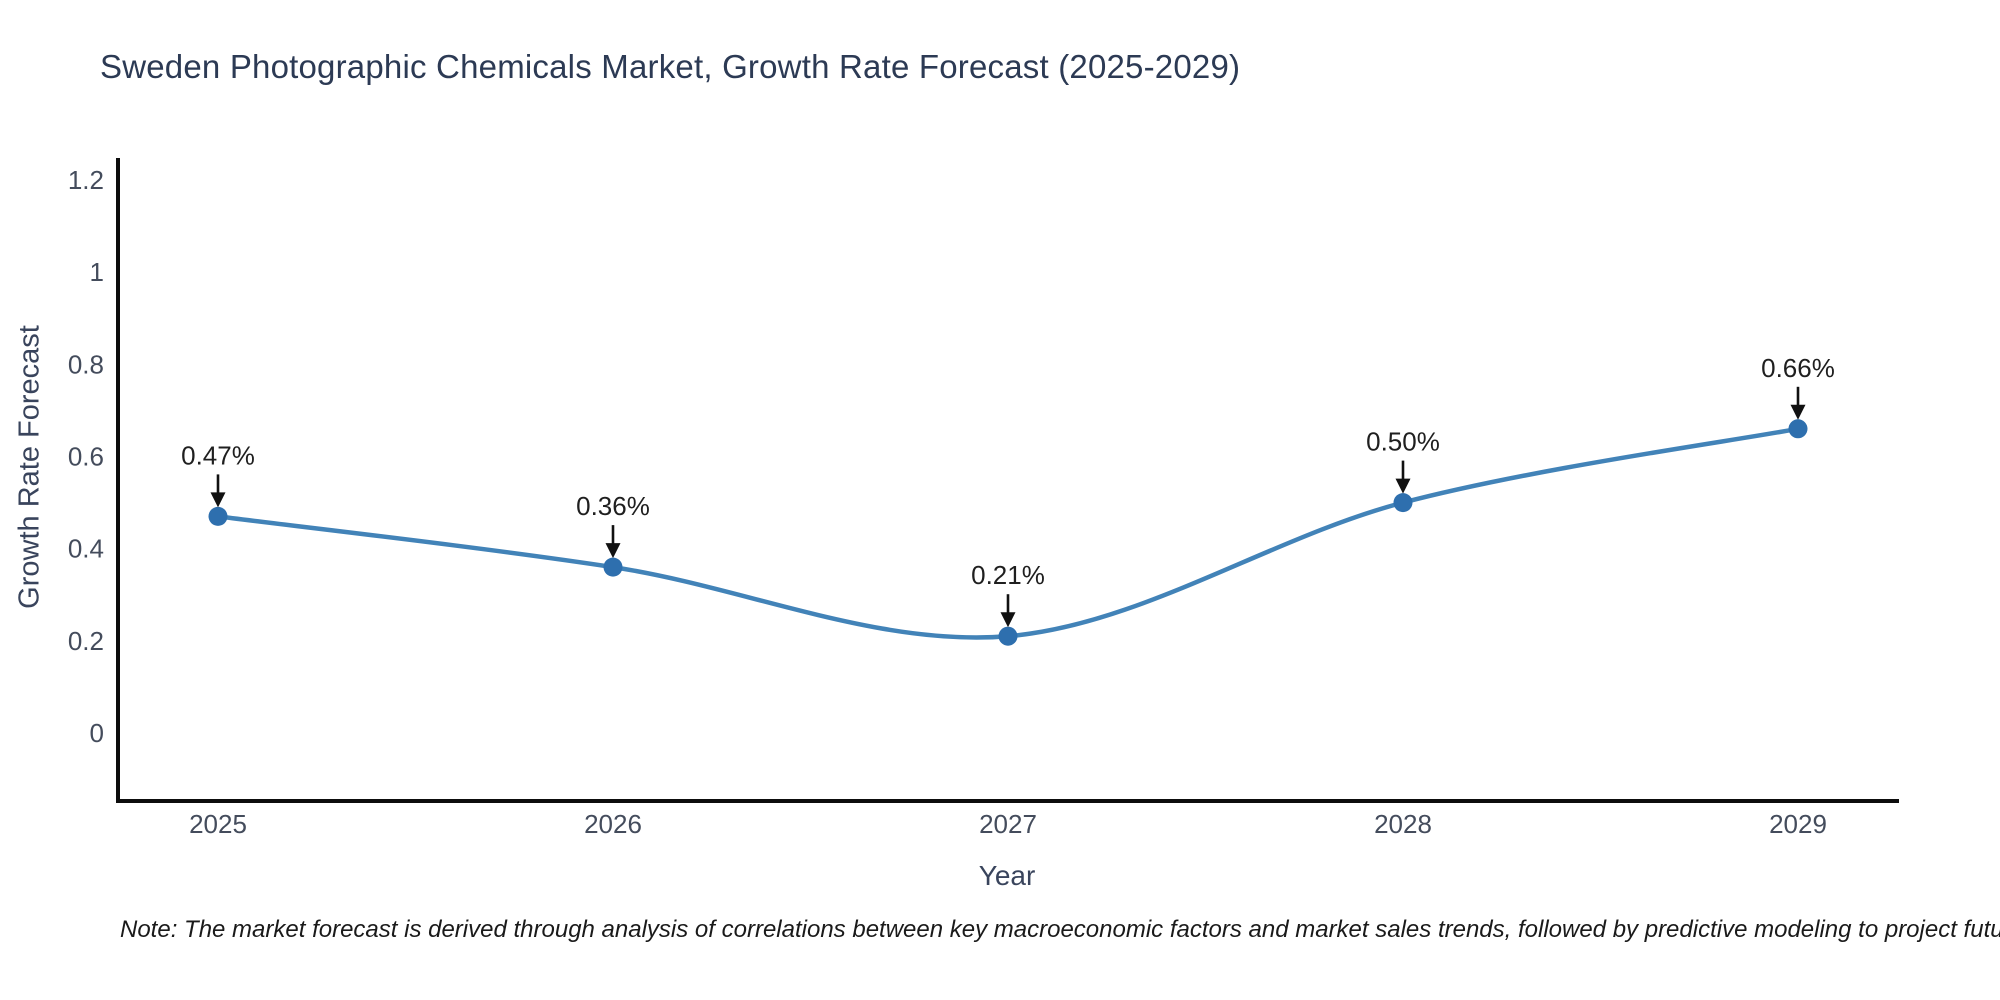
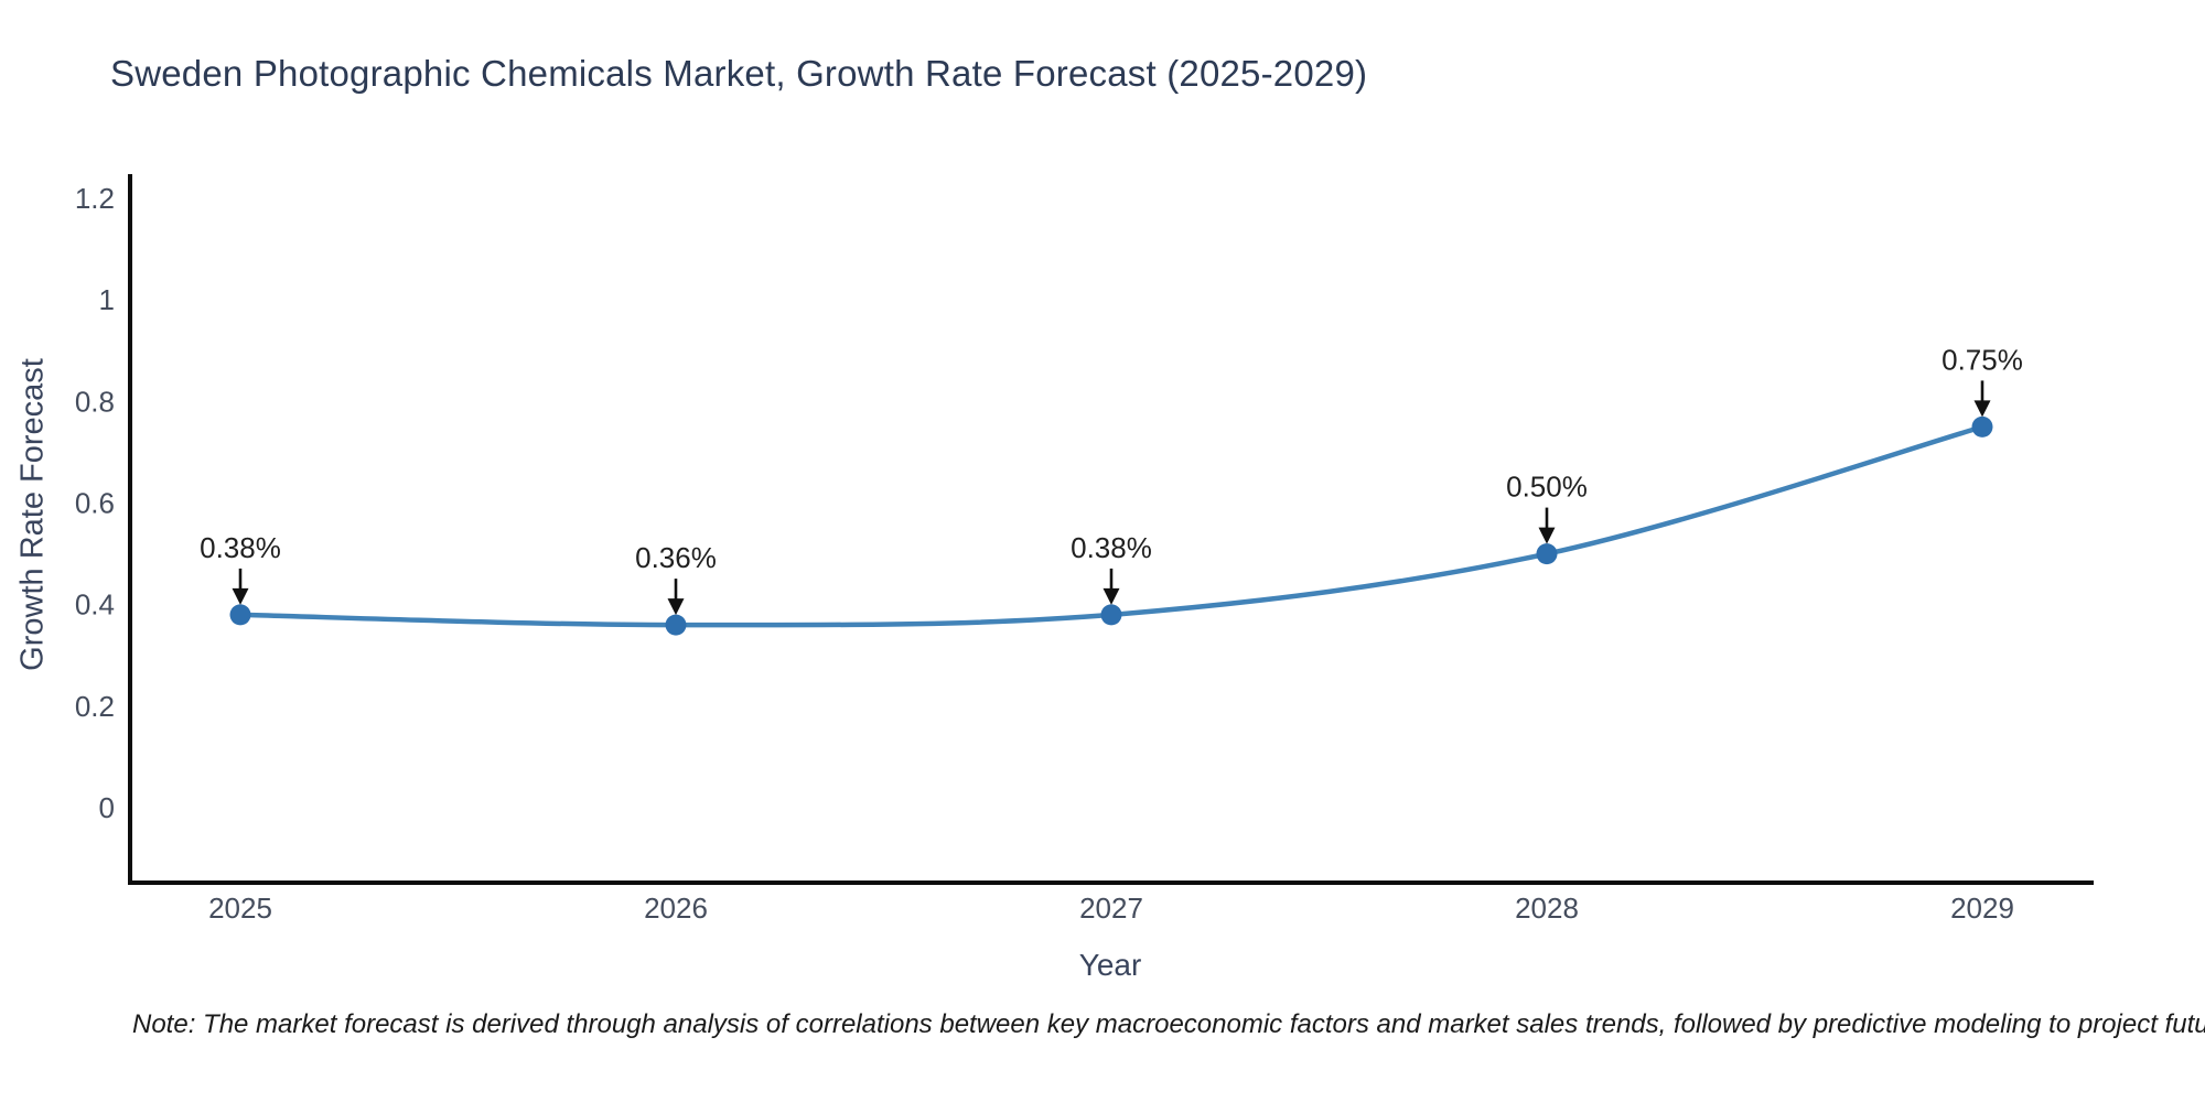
2025: 0.47% -> 0.38%
2027: 0.21% -> 0.38%
2029: 0.66% -> 0.75%
